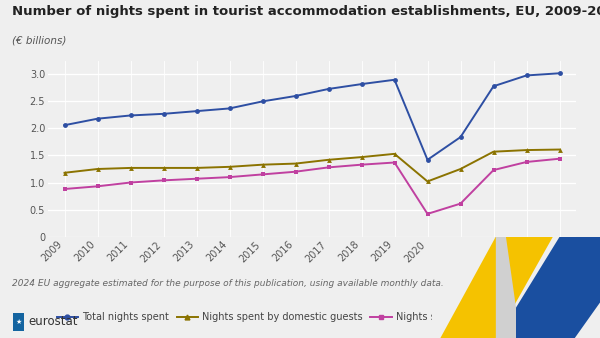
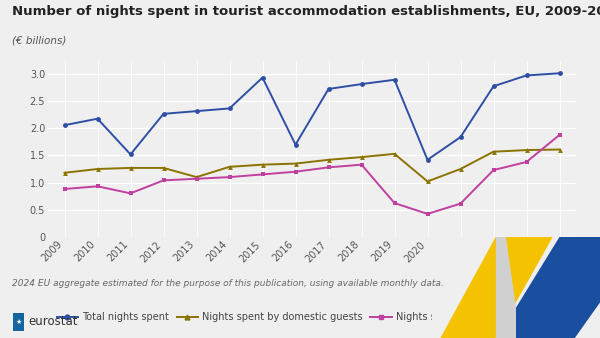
Total nights spent/2011: 2.24 -> 1.52
Nights spent by international guests/2011: 1.00 -> 0.80
Nights spent by domestic guests/2013: 1.27 -> 1.10
Total nights spent/2015: 2.50 -> 2.94
Total nights spent/2016: 2.60 -> 1.70
Nights spent by international guests/2019: 1.37 -> 0.62
Nights spent by international guests/2024: 1.44 -> 1.88
